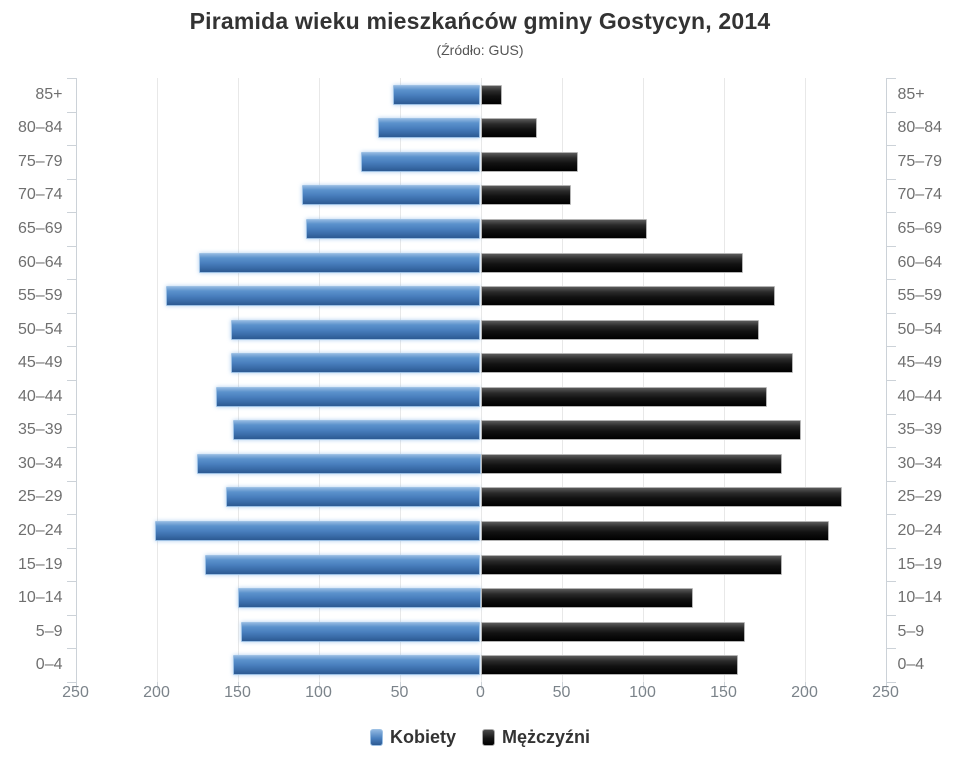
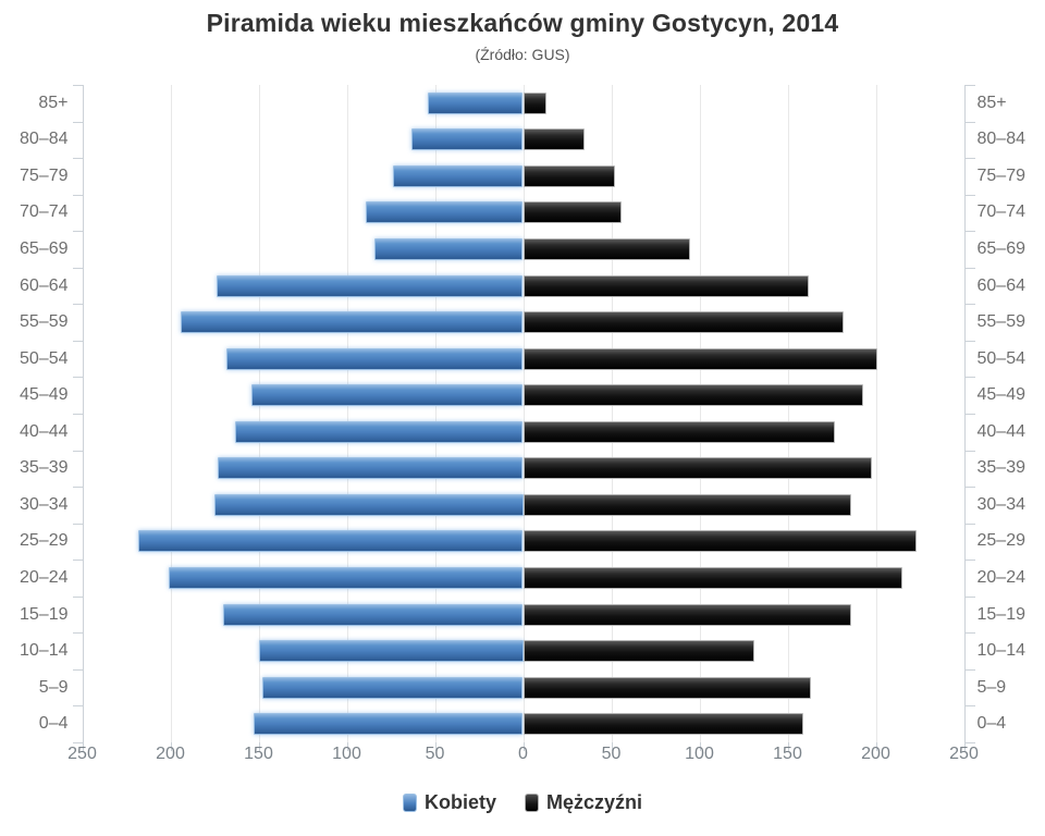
Mężczyźni/75–79: 60 -> 52
Kobiety/70–74: 110 -> 89
Kobiety/65–69: 108 -> 84
Mężczyźni/65–69: 103 -> 95
Kobiety/50–54: 154 -> 168
Mężczyźni/50–54: 172 -> 201
Kobiety/35–39: 153 -> 173
Kobiety/25–29: 157 -> 218
